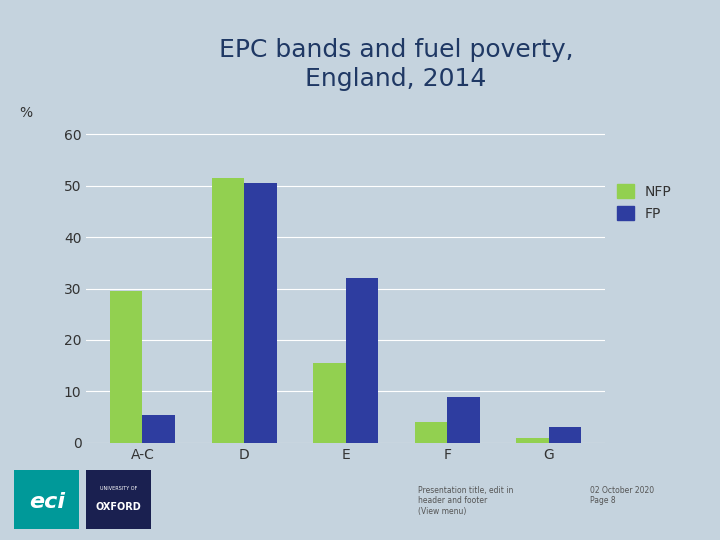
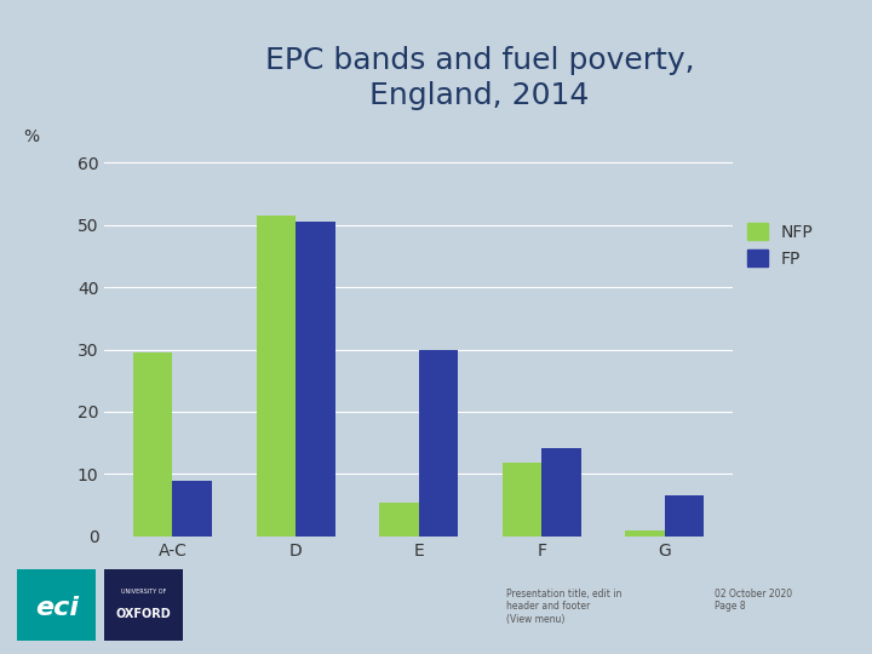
FP/A-C: 5.5 -> 9.0
NFP/E: 15.5 -> 5.4
FP/E: 32.0 -> 30.0
NFP/F: 4.0 -> 11.8
FP/F: 9.0 -> 14.2
FP/G: 3.0 -> 6.6
